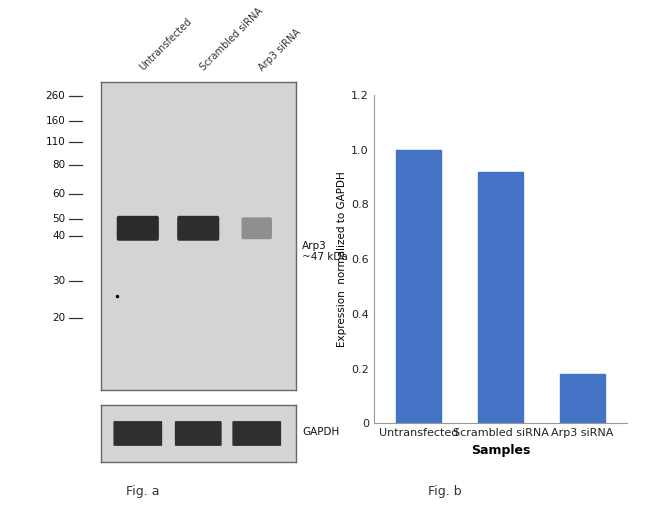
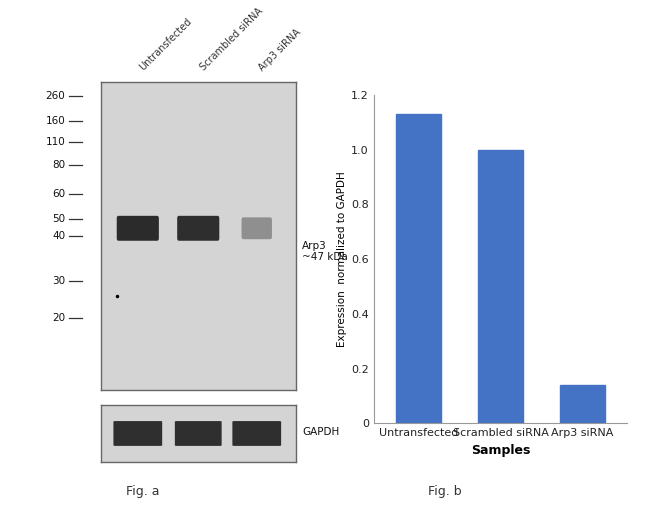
Untransfected: 1.00 -> 1.13
Scrambled siRNA: 0.92 -> 1.00
Arp3 siRNA: 0.18 -> 0.14
